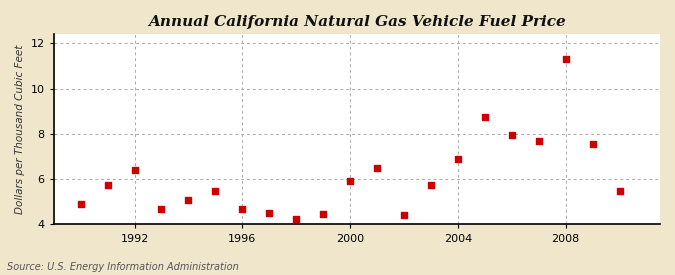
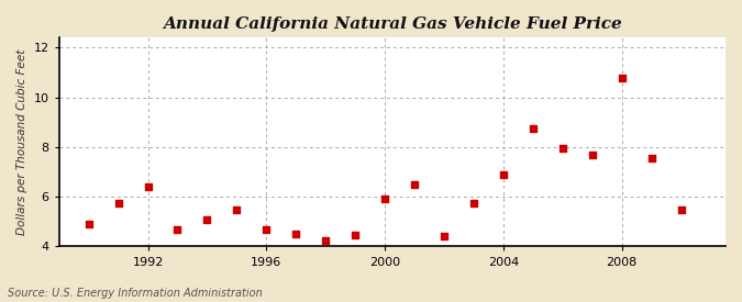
2008: 11.30 -> 10.80
